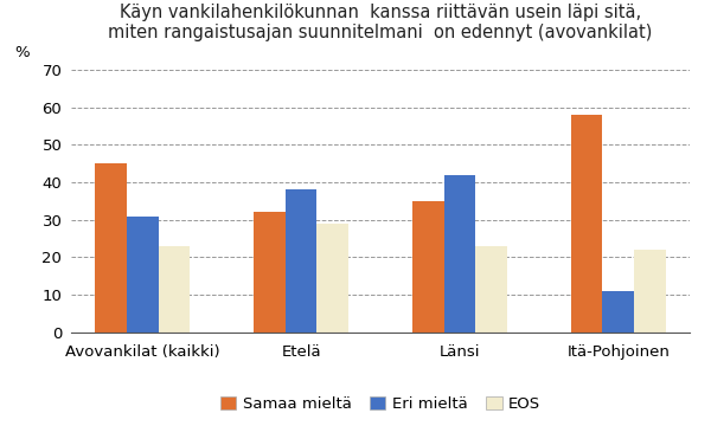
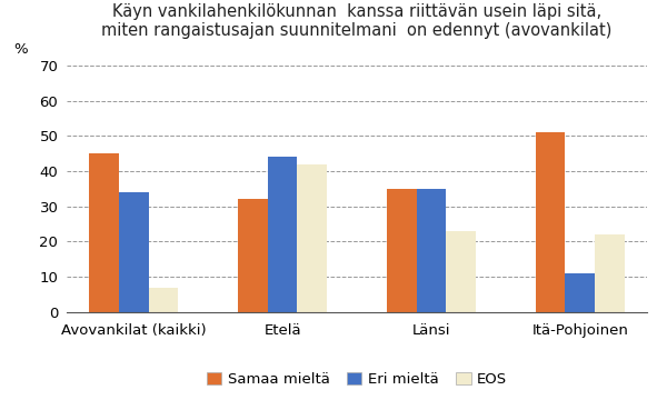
Eri mieltä/Avovankilat (kaikki): 31 -> 34
EOS/Avovankilat (kaikki): 23 -> 7
Eri mieltä/Etelä: 38 -> 44
EOS/Etelä: 29 -> 42
Eri mieltä/Länsi: 42 -> 35
Samaa mieltä/Itä-Pohjoinen: 58 -> 51
